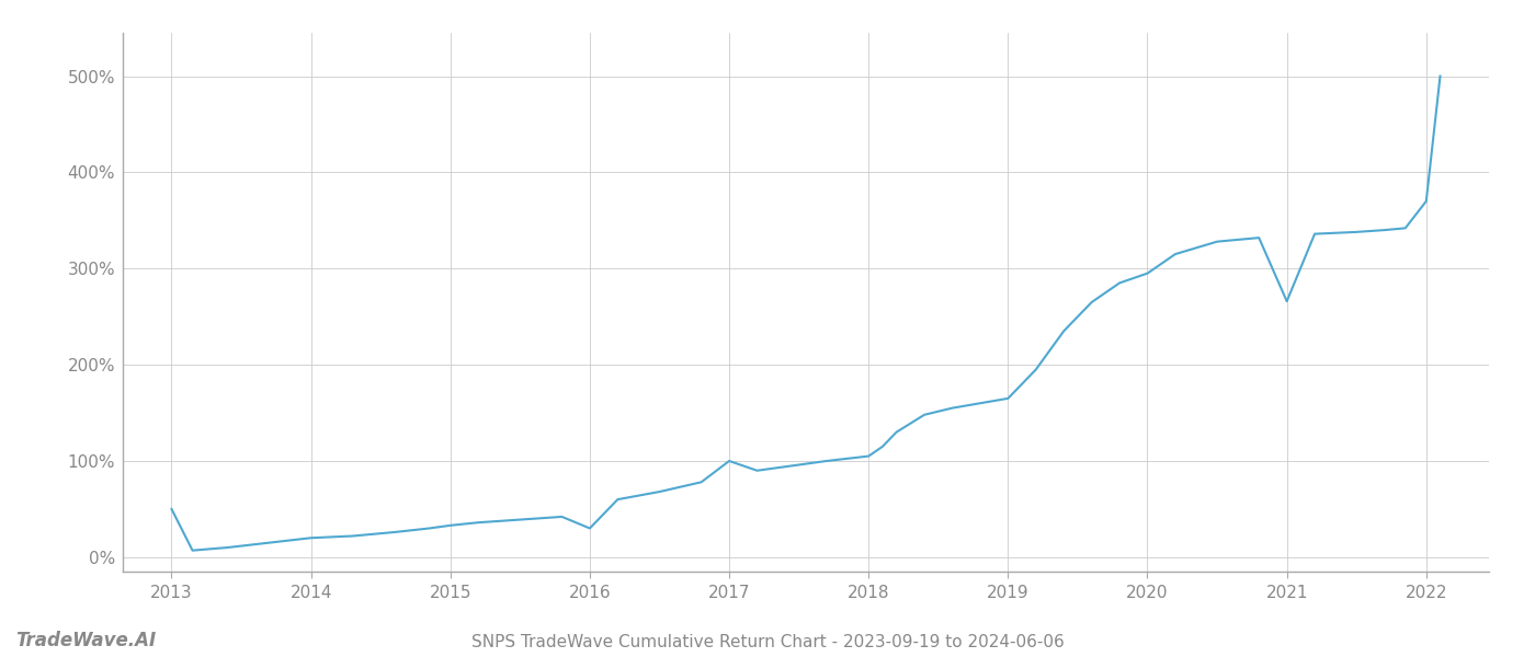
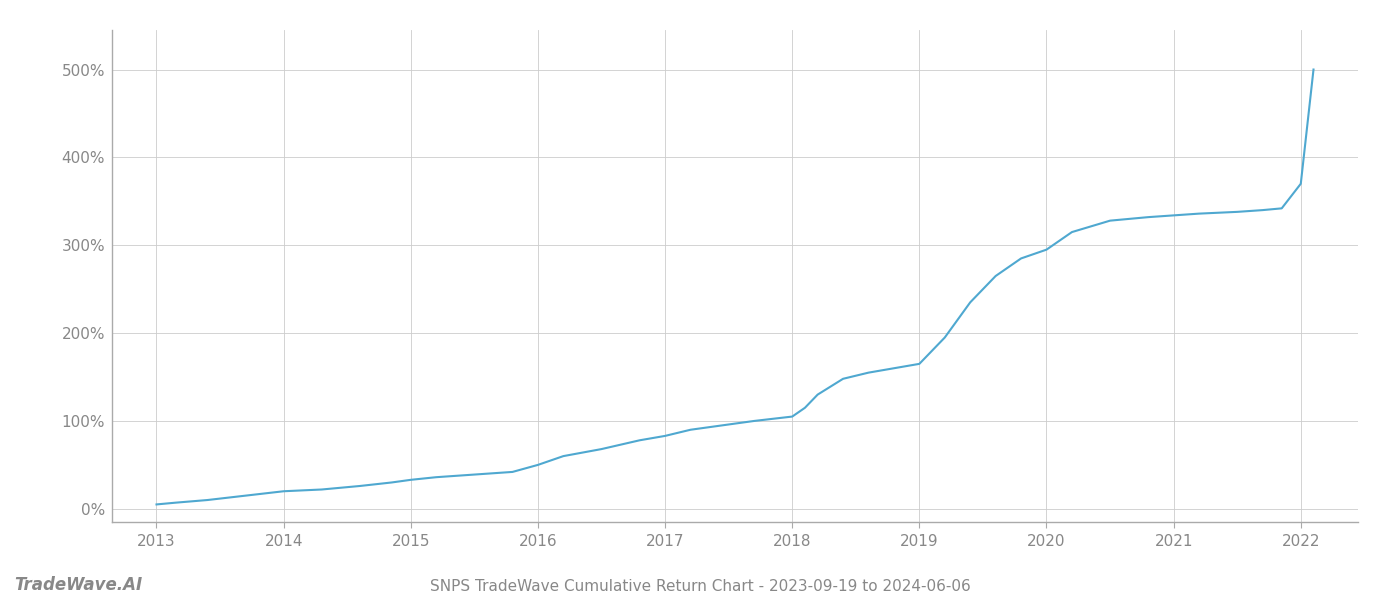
2013: 50% -> 5%
2016: 30% -> 50%
2017: 100% -> 83%
2021: 266% -> 334%
